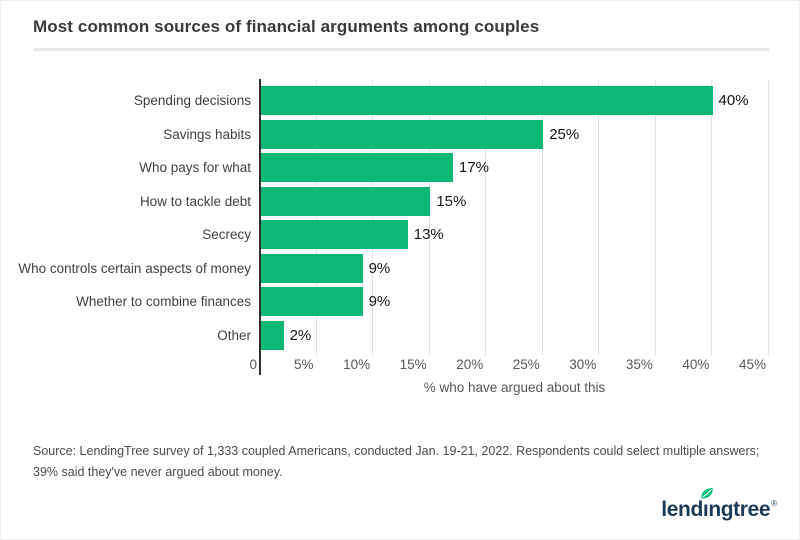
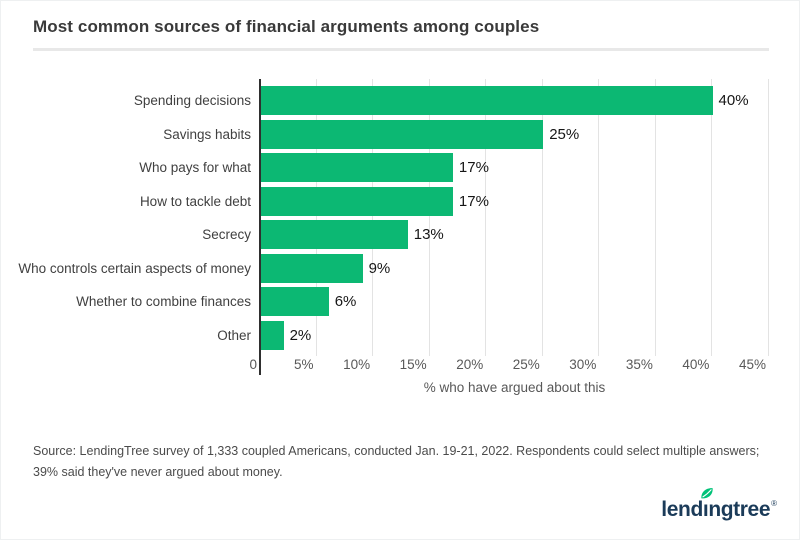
How to tackle debt: 15% -> 17%
Whether to combine finances: 9% -> 6%
